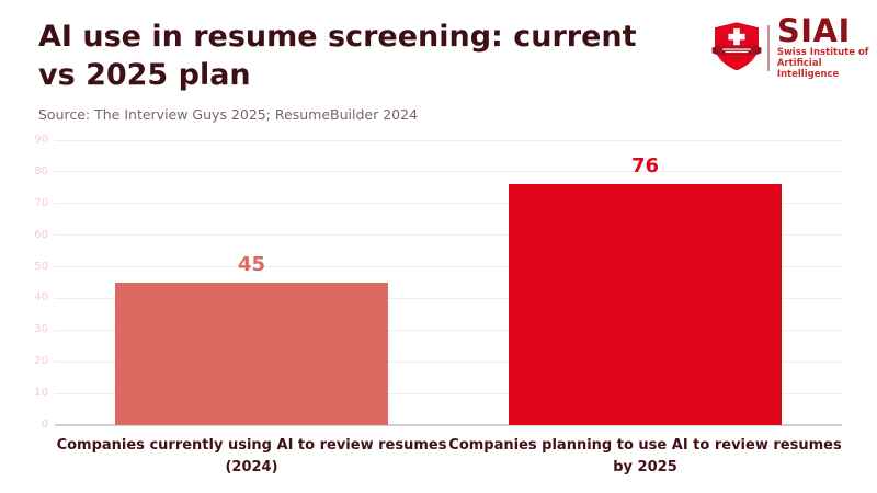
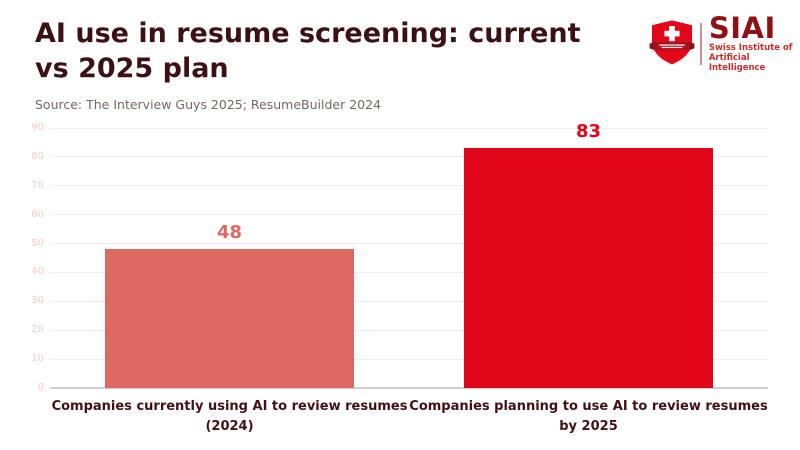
Companies currently using AI to review resumes (2024): 45 -> 48
Companies planning to use AI to review resumes by 2025: 76 -> 83
